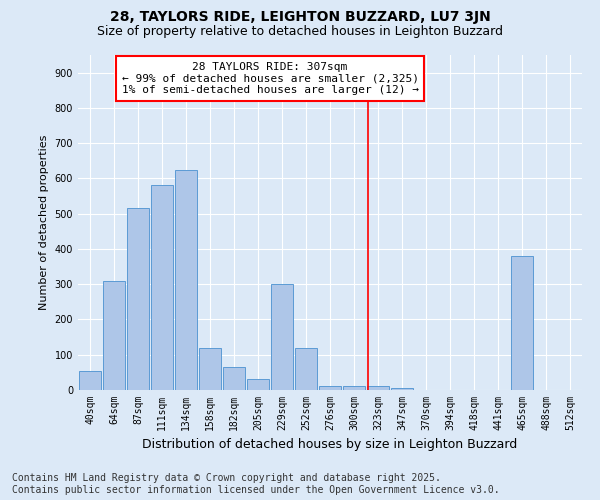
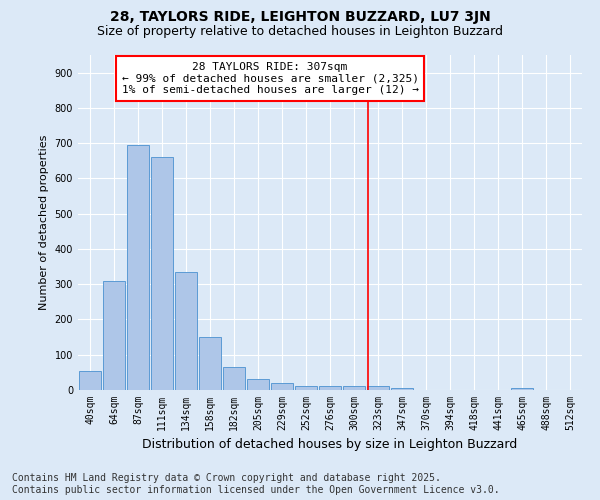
87sqm: 515 -> 695
111sqm: 580 -> 660
134sqm: 625 -> 335
158sqm: 120 -> 150
229sqm: 300 -> 20
252sqm: 120 -> 10
465sqm: 380 -> 5
